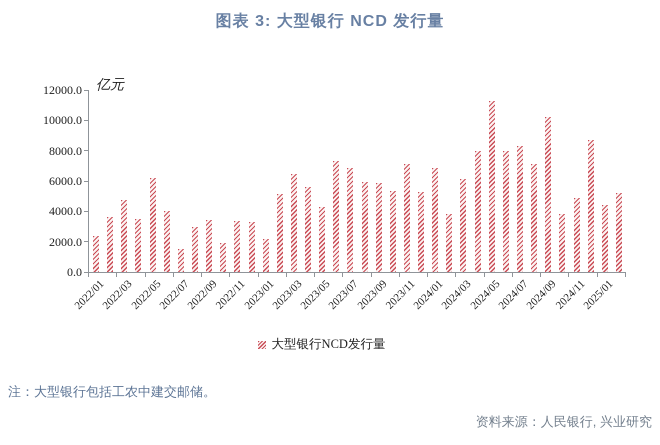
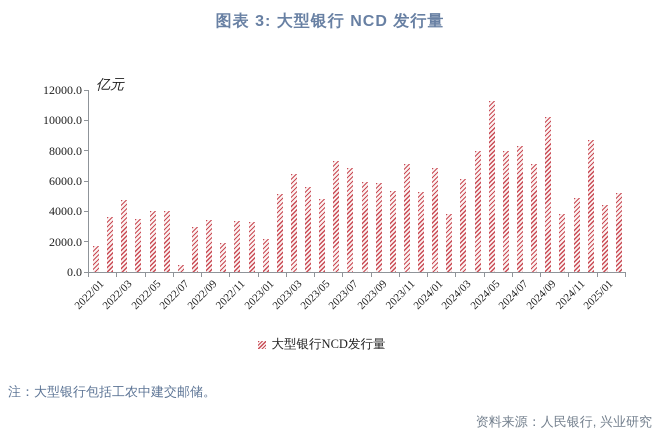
2022/01: 2400 -> 1800
2022/05: 6200 -> 4000
2022/07: 1500 -> 400
2023/05: 4300 -> 4800
